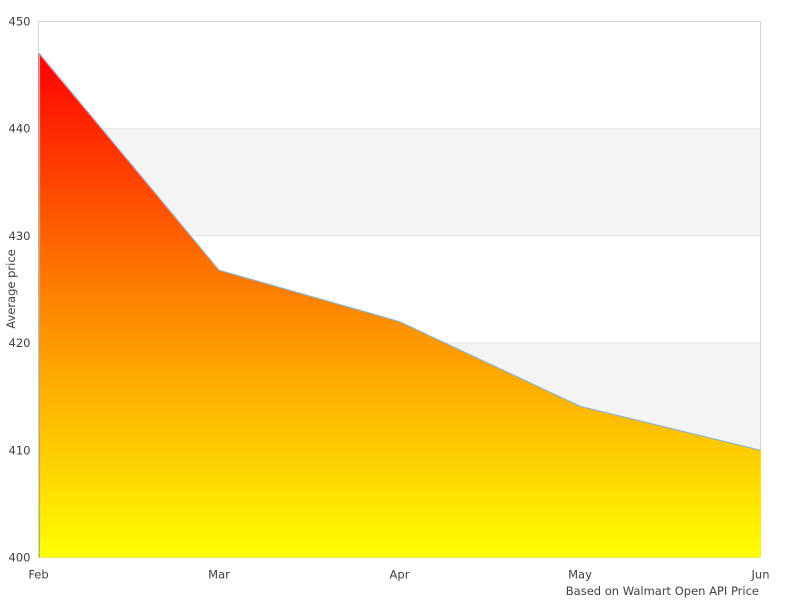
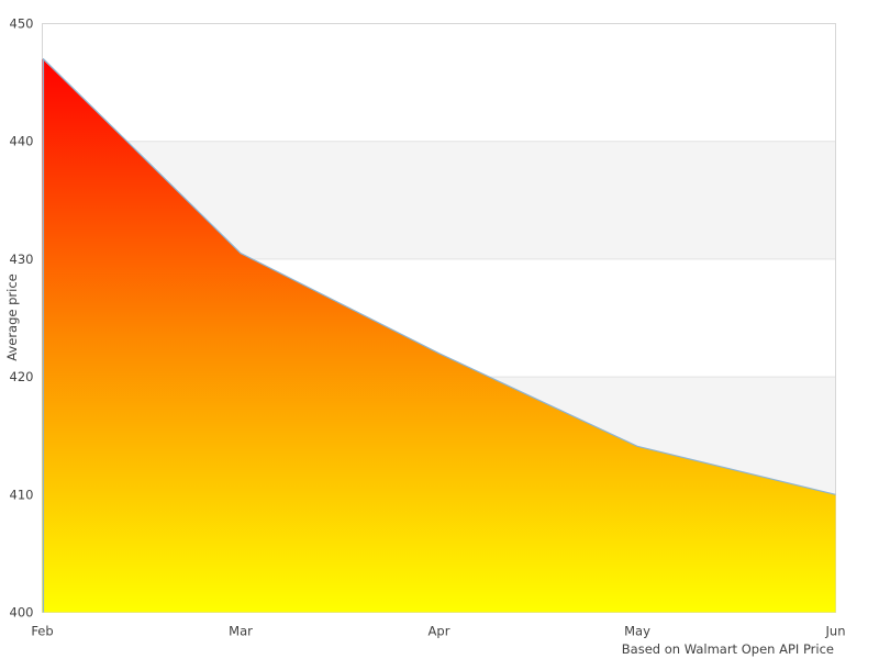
Mar: 426.8 -> 430.5
